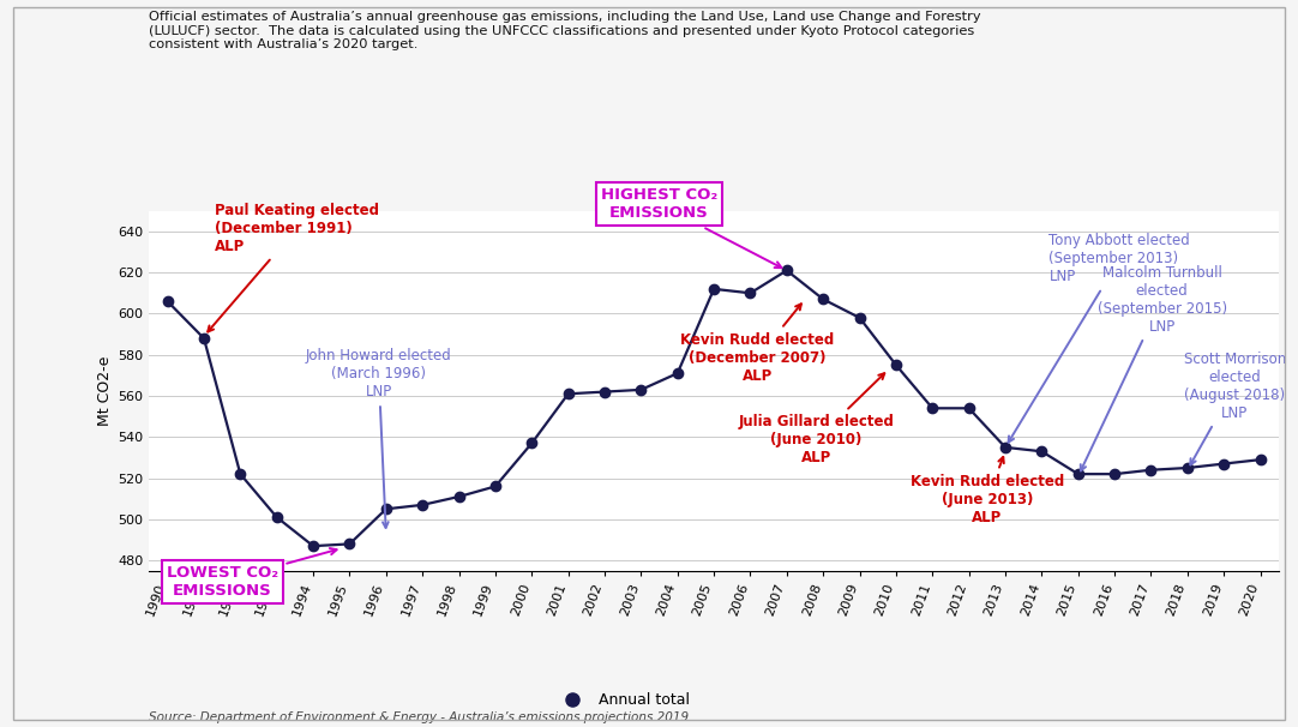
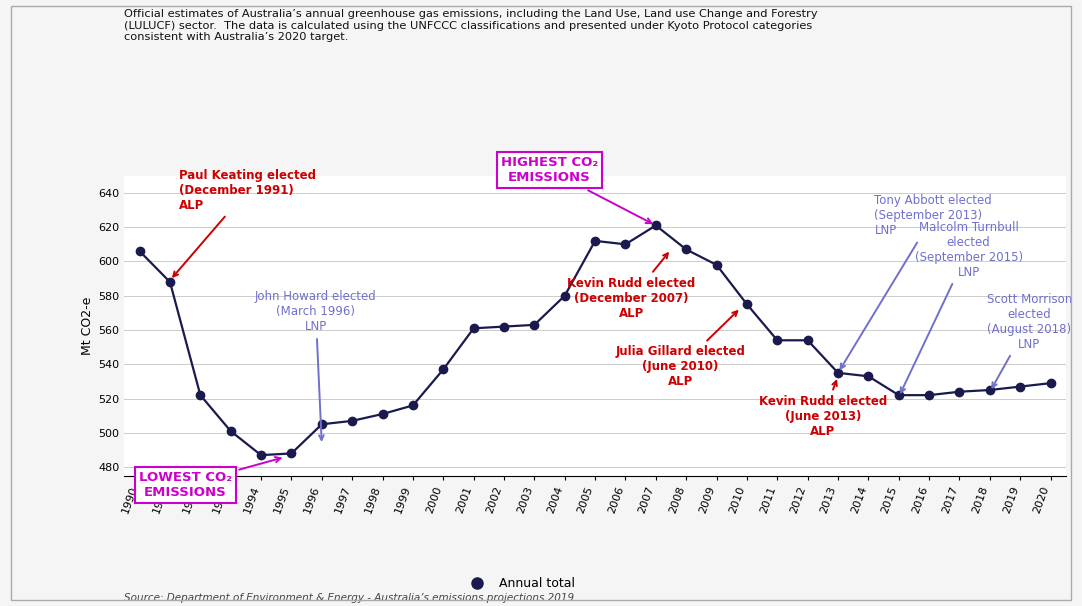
2004: 571 -> 580
